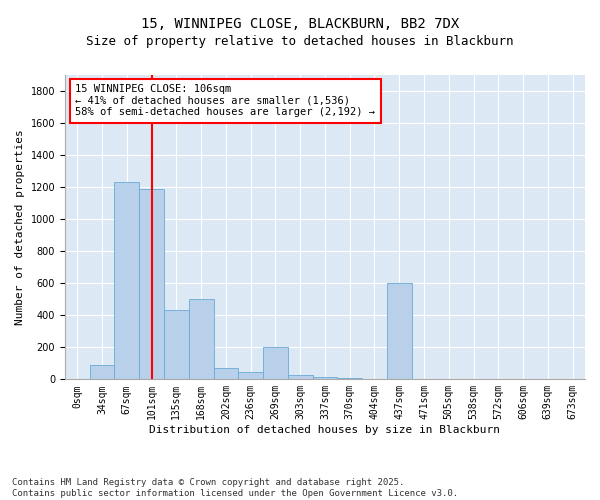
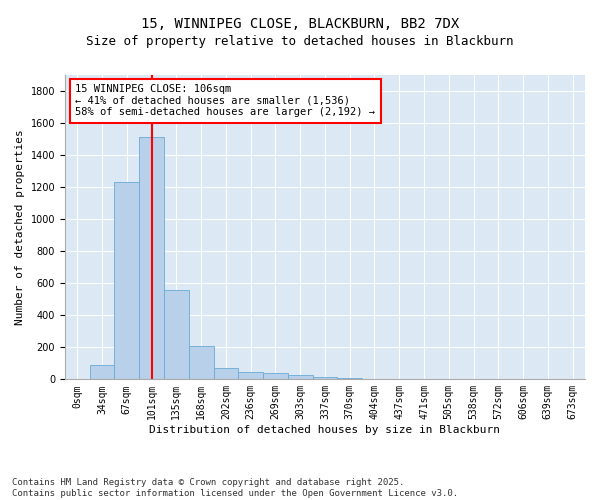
101sqm: 1190 -> 1520
135sqm: 430 -> 560
168sqm: 500 -> 210
269sqm: 200 -> 40
437sqm: 600 -> 0
